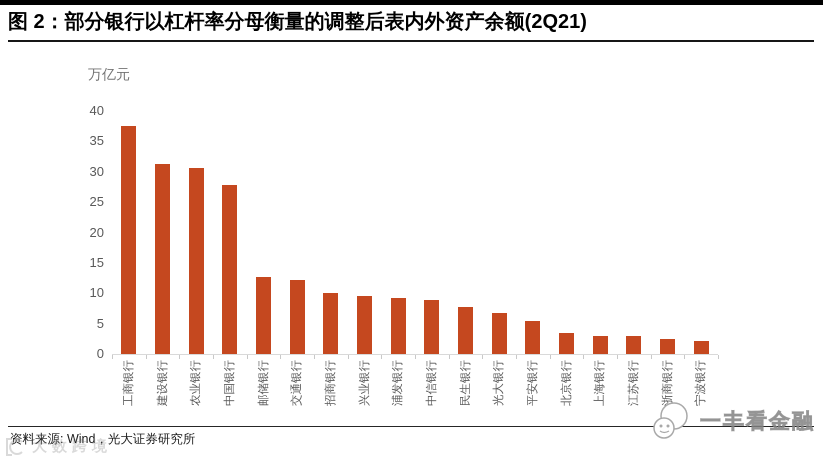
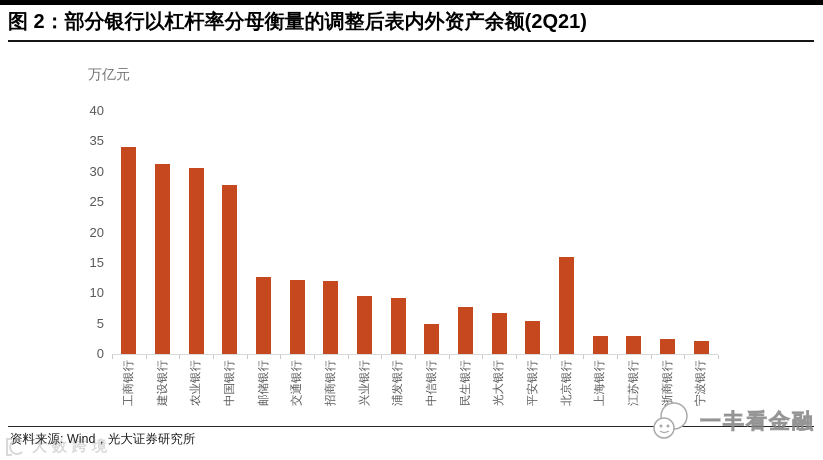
工商银行: 38 -> 34
招商银行: 10 -> 12
中信银行: 9 -> 5
北京银行: 4 -> 16
